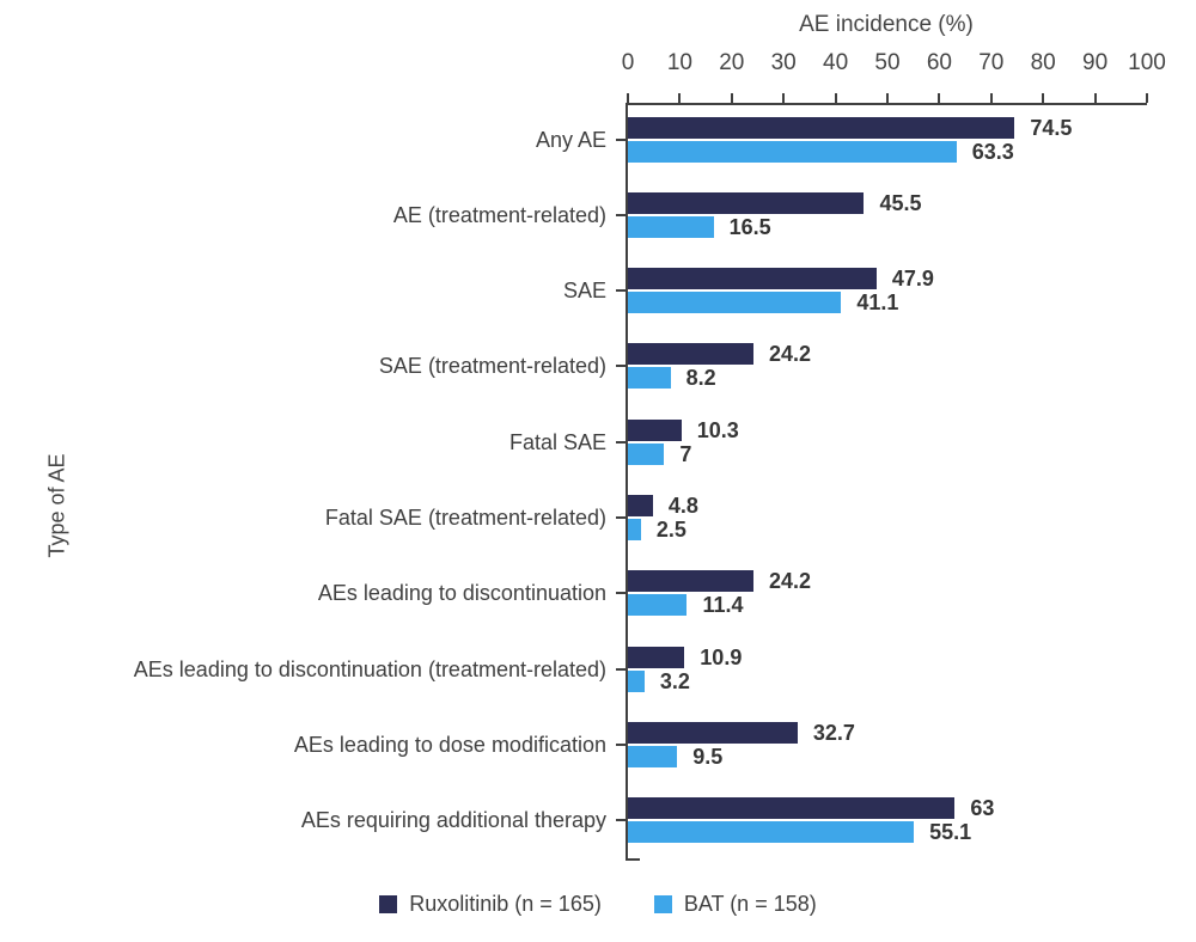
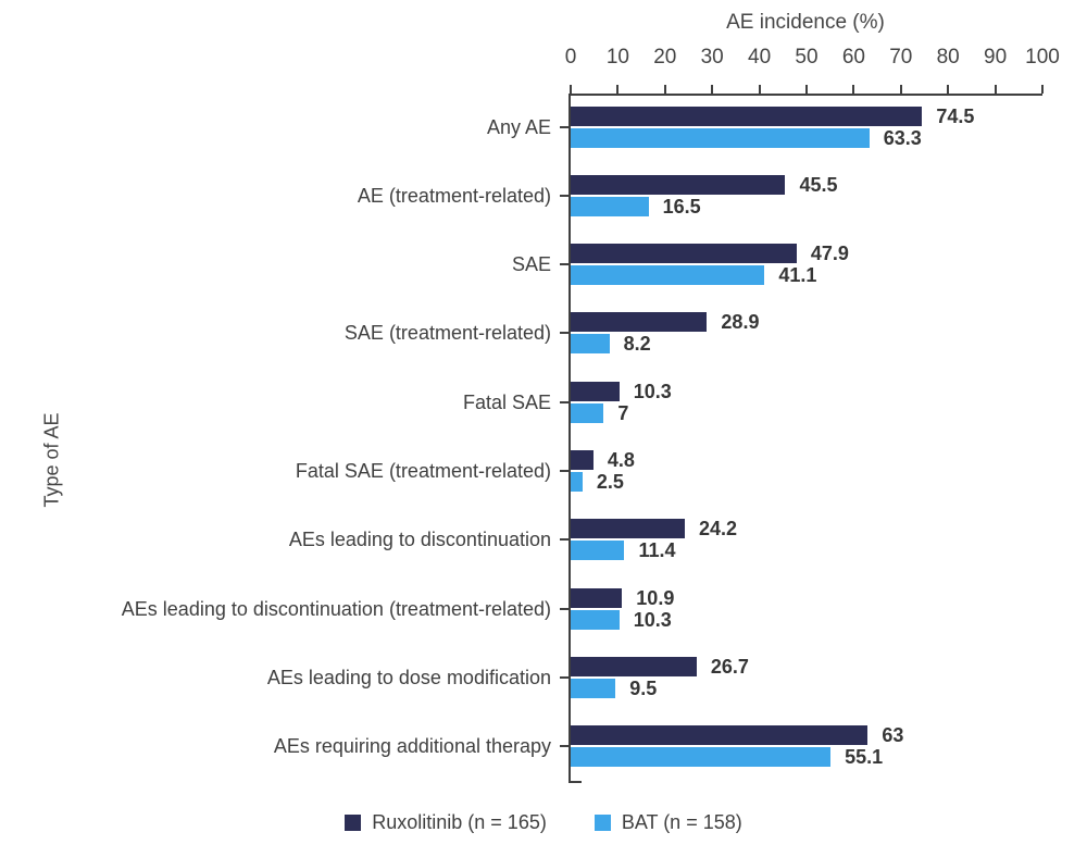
Ruxolitinib (n = 165)/SAE (treatment-related): 24.2 -> 28.9
BAT (n = 158)/AEs leading to discontinuation (treatment-related): 3.2 -> 10.3
Ruxolitinib (n = 165)/AEs leading to dose modification: 32.7 -> 26.7
